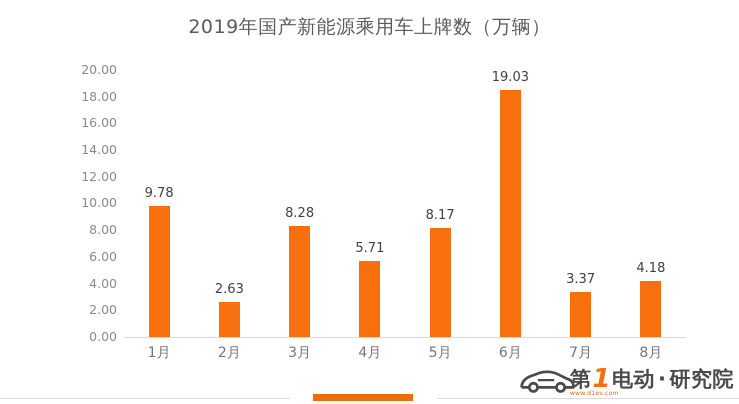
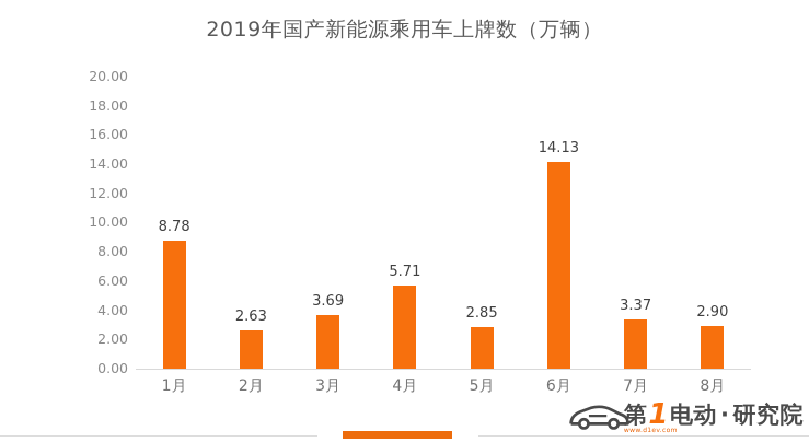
1月: 9.78 -> 8.78
3月: 8.28 -> 3.69
5月: 8.17 -> 2.85
6月: 19.03 -> 14.13
8月: 4.18 -> 2.90
